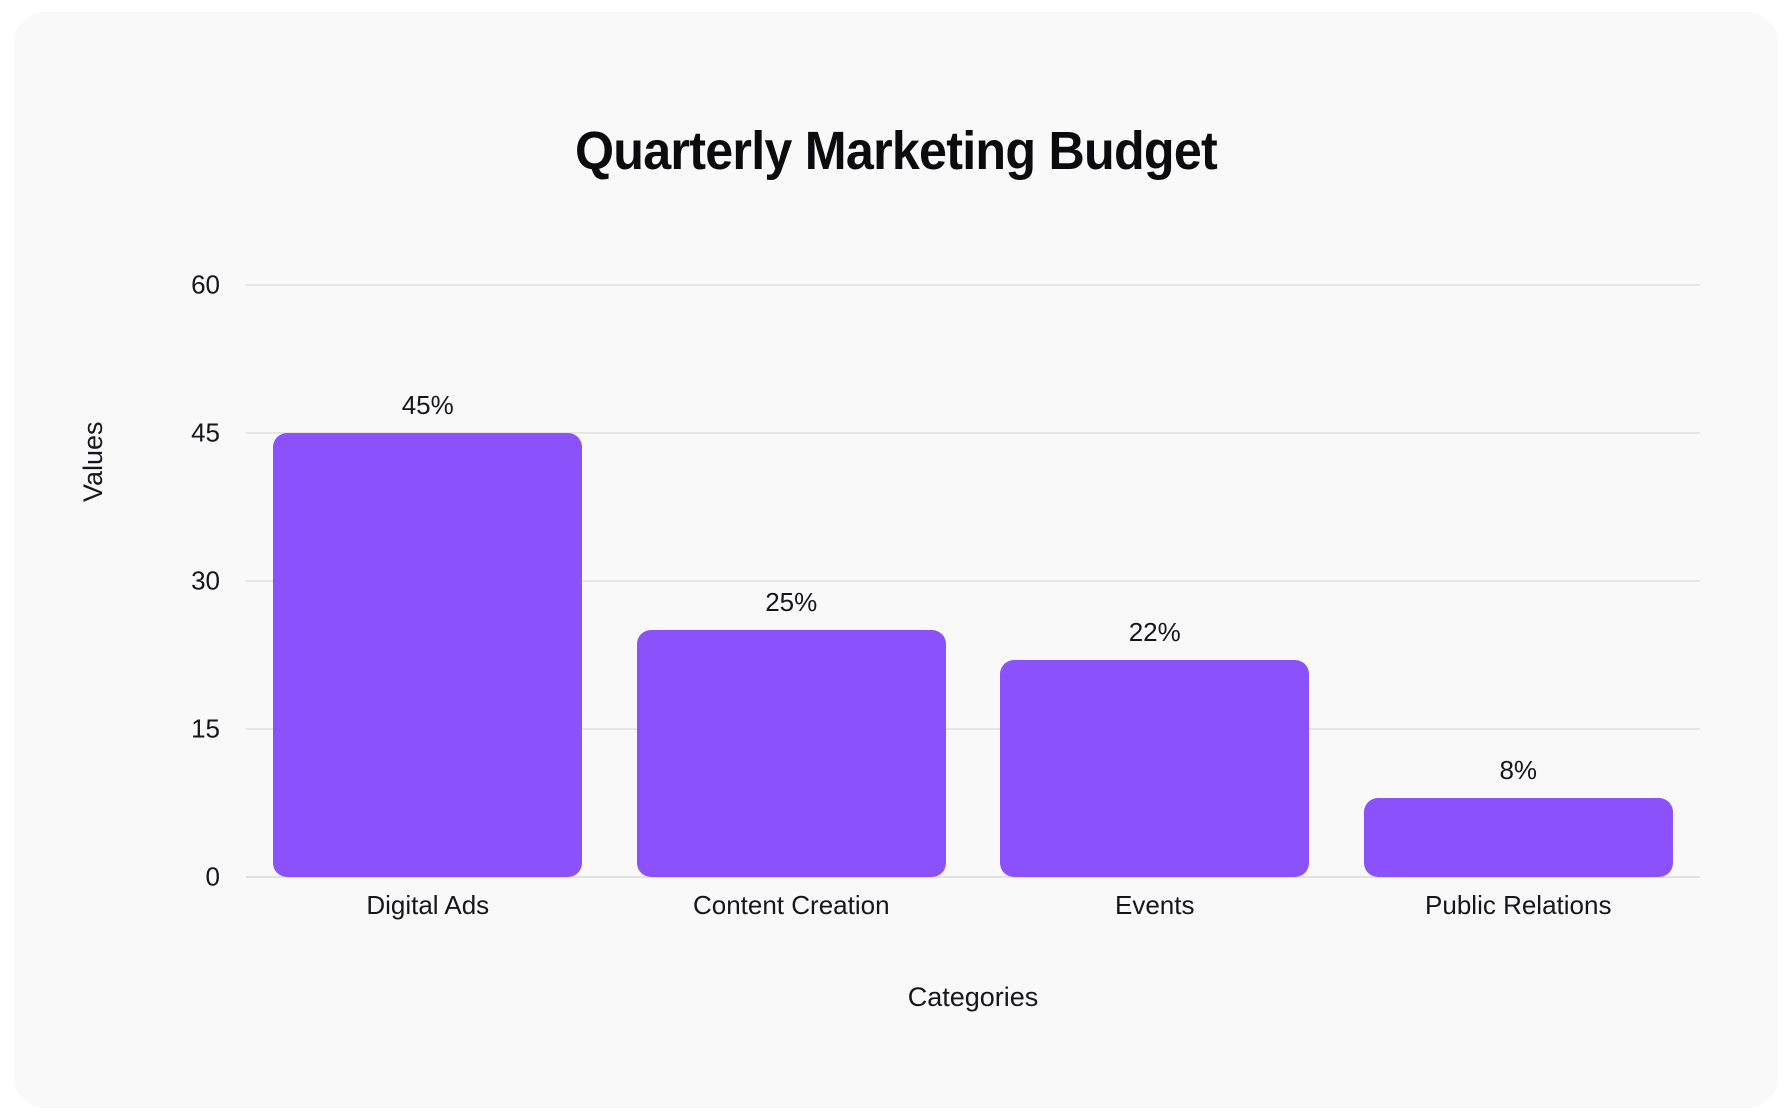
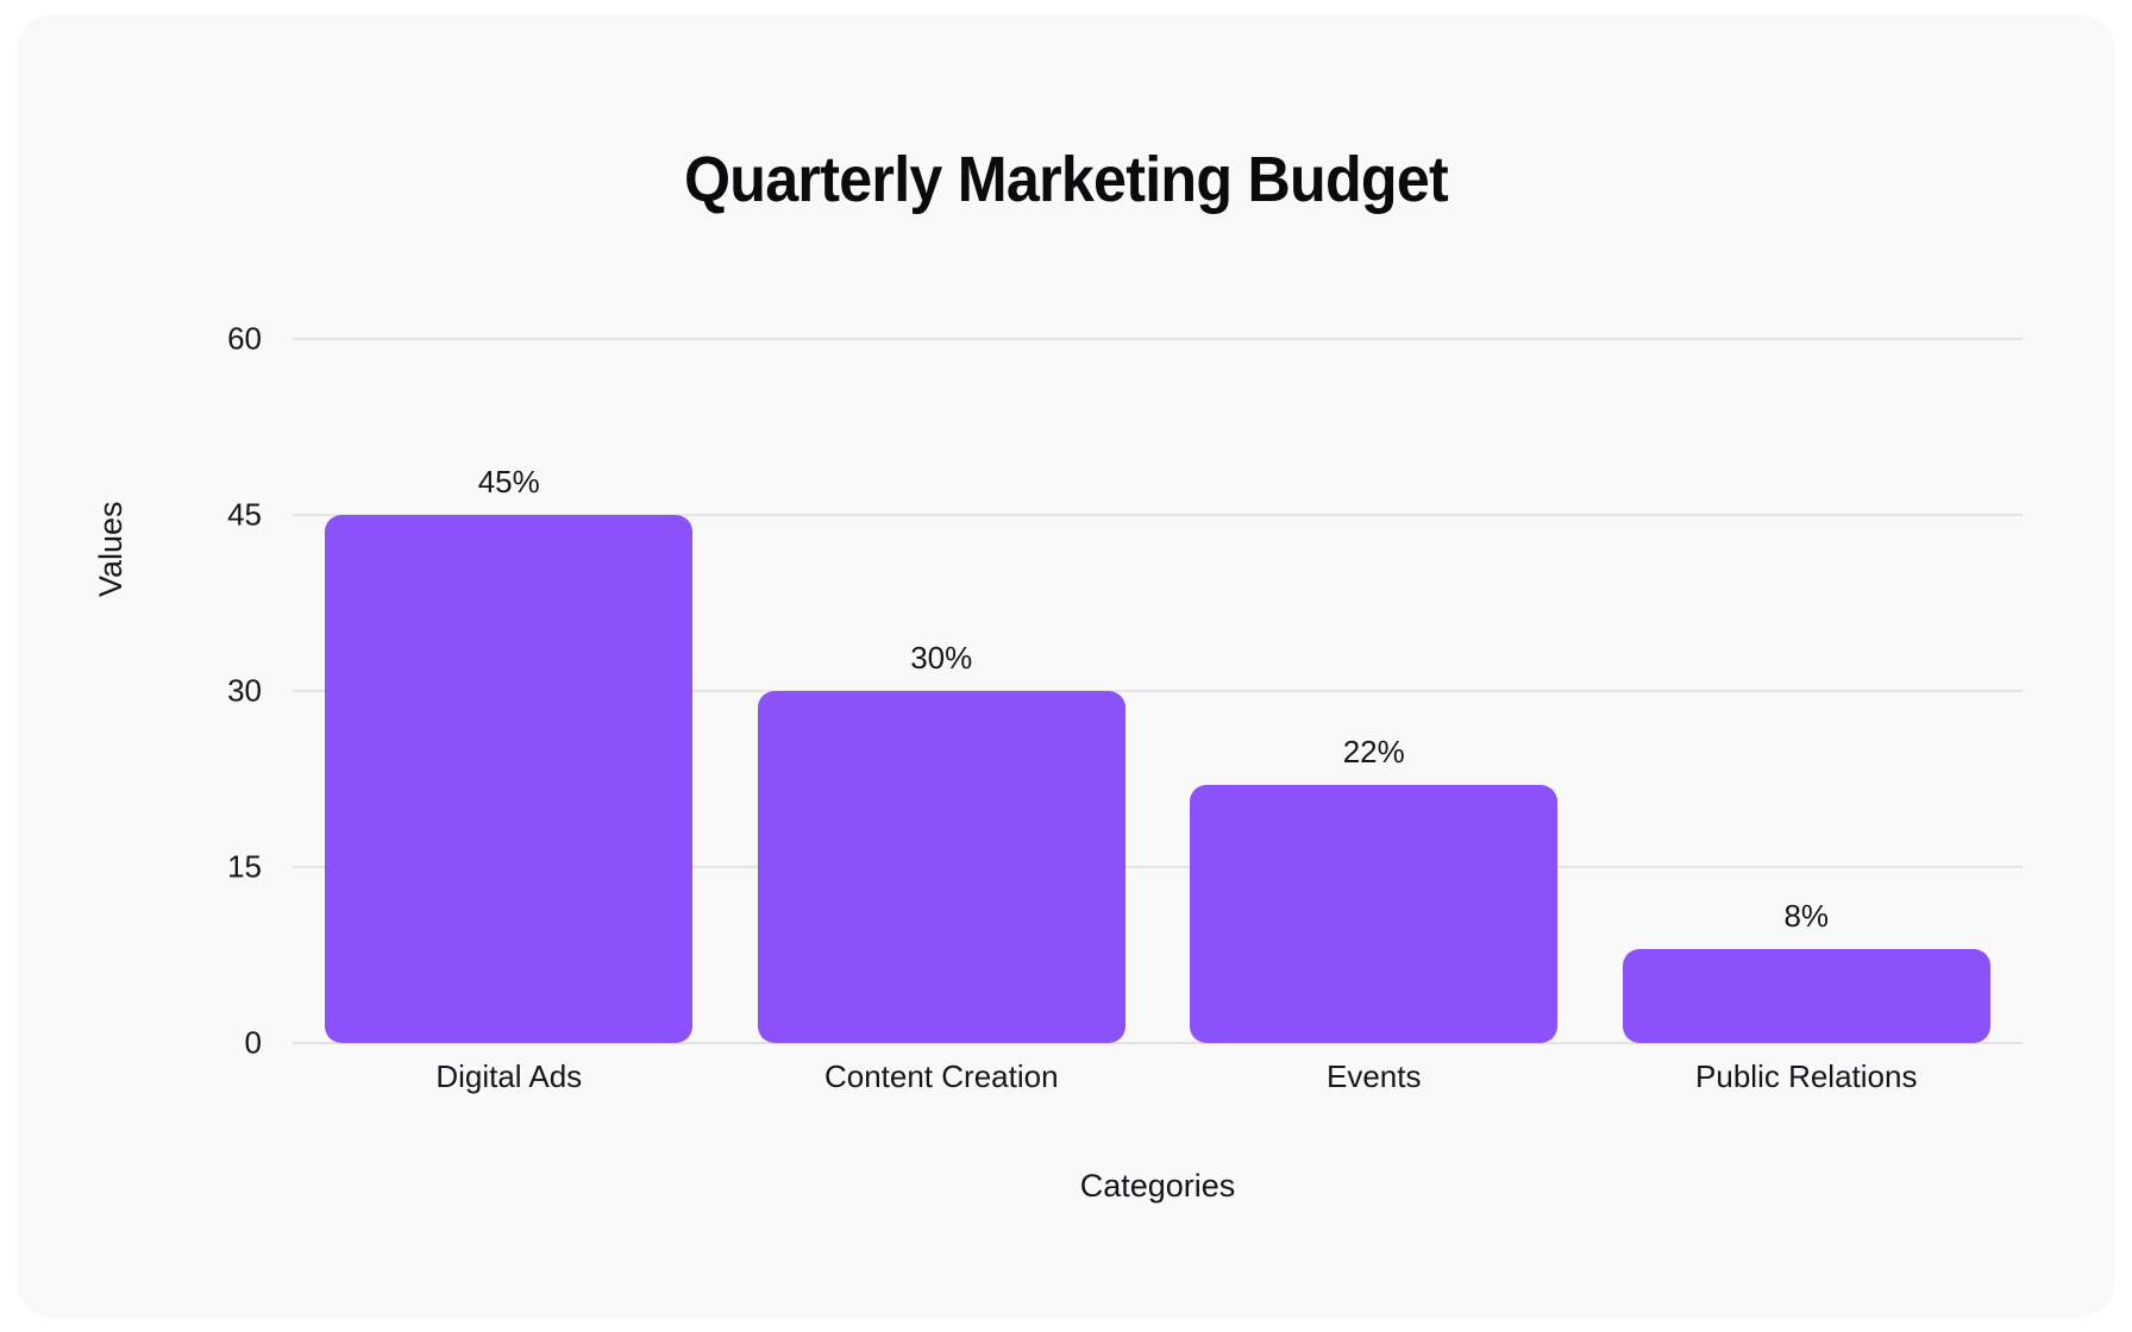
Content Creation: 25% -> 30%
